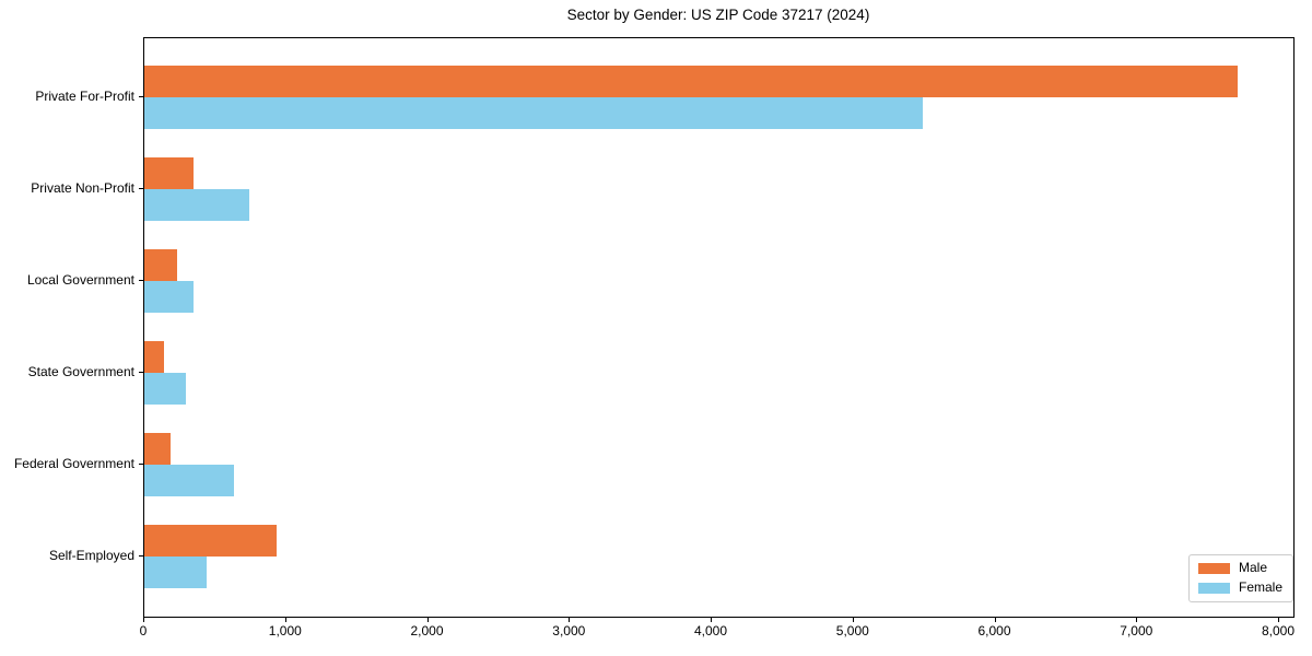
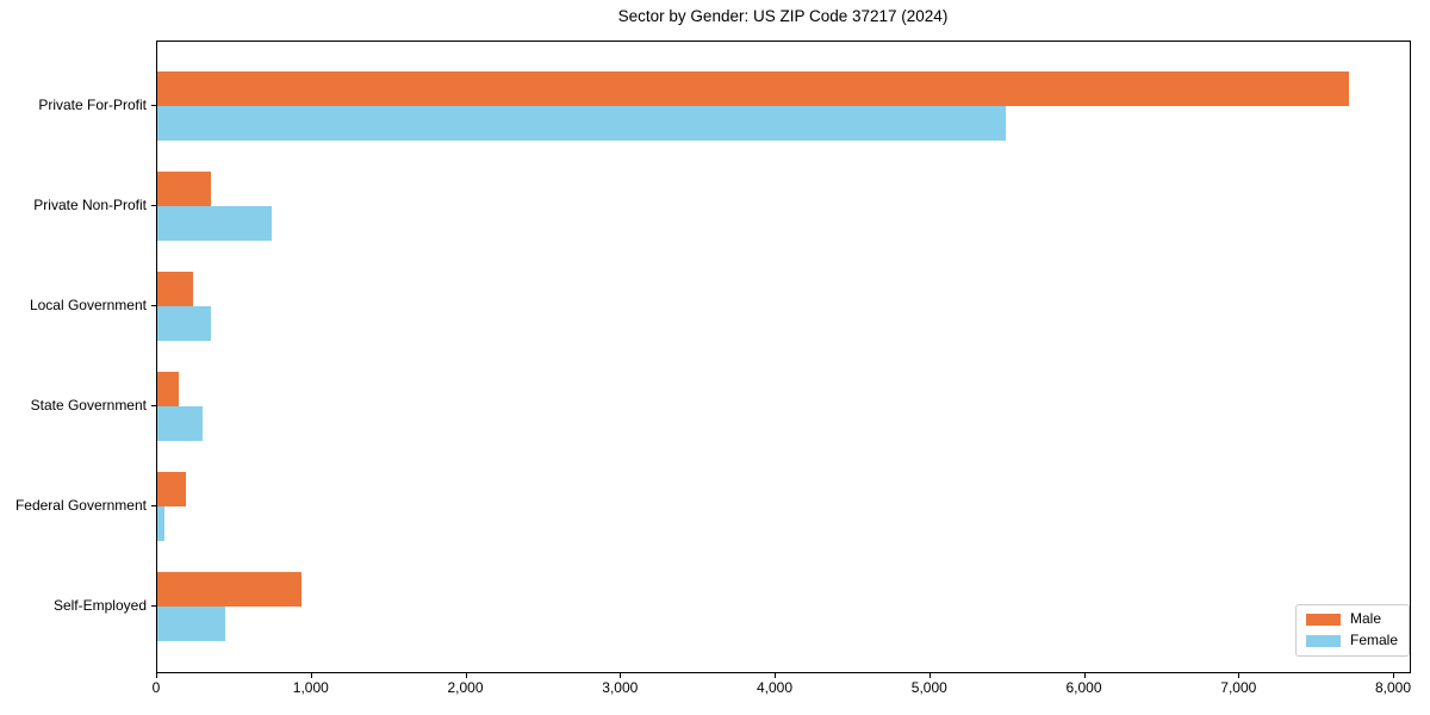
Female/Federal Government: 630 -> 40
